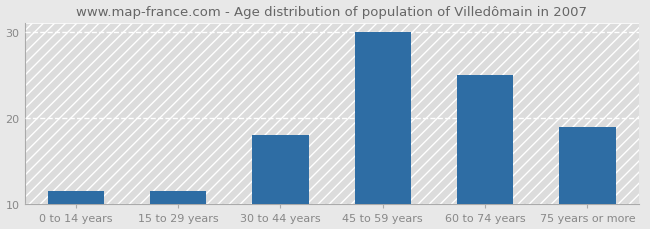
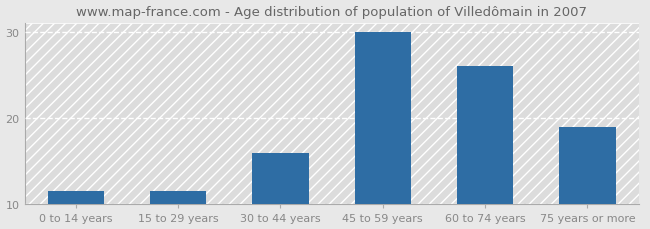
30 to 44 years: 18.0 -> 16.0
60 to 74 years: 25.0 -> 26.0
